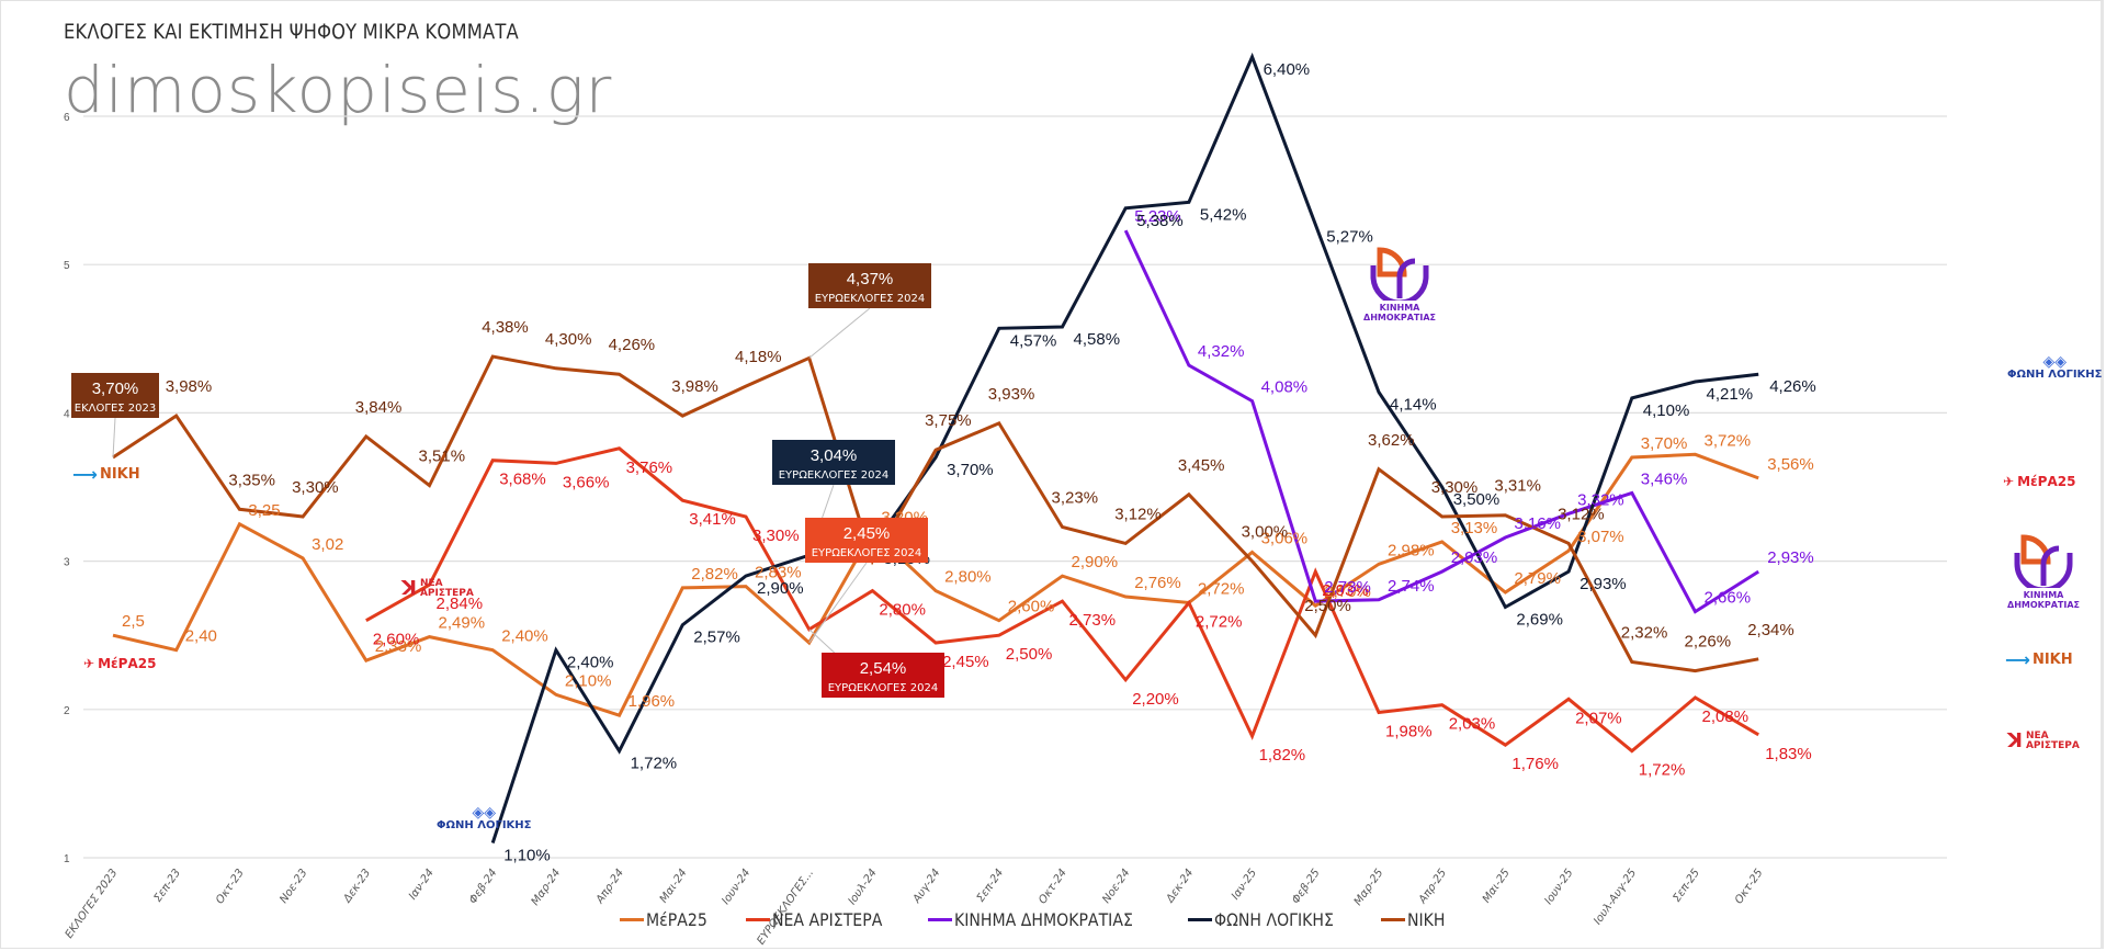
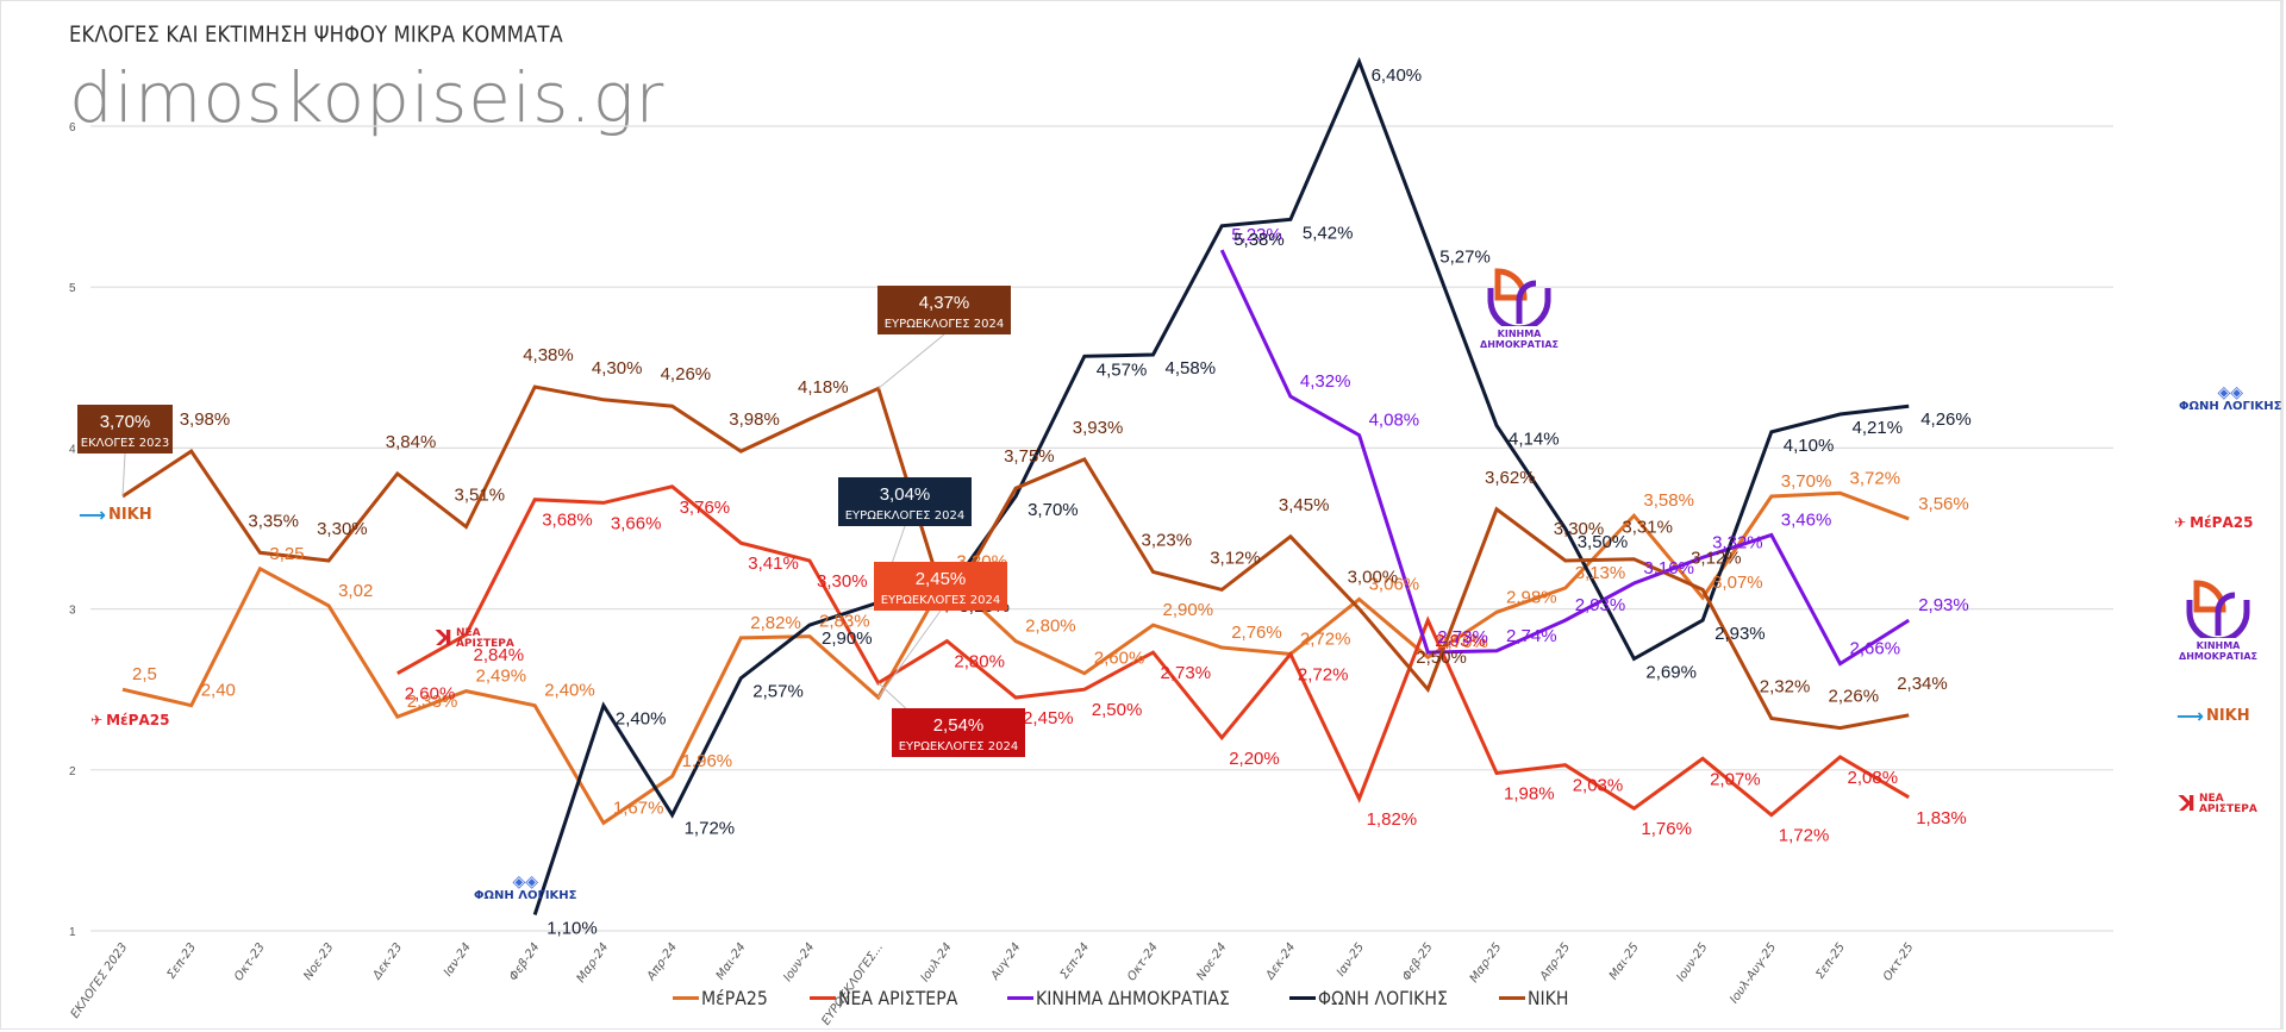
ΜέΡΑ25/Μαρ-24: 2,10% -> 1,67%
ΜέΡΑ25/Μαι-25: 2,79% -> 3,58%
